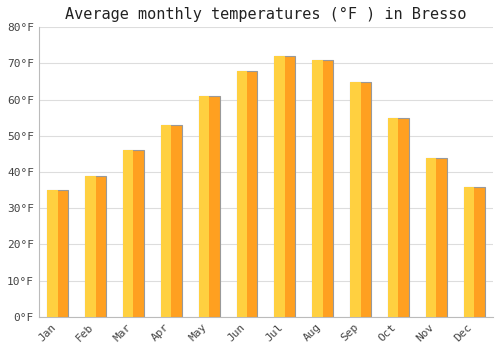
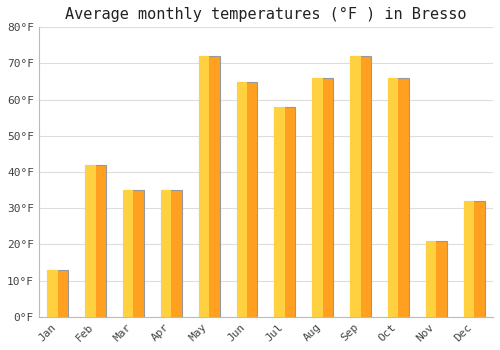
Jan: 35°F -> 13°F
Feb: 39°F -> 42°F
Mar: 46°F -> 35°F
Apr: 53°F -> 35°F
May: 61°F -> 72°F
Jun: 68°F -> 65°F
Jul: 72°F -> 58°F
Aug: 71°F -> 66°F
Sep: 65°F -> 72°F
Oct: 55°F -> 66°F
Nov: 44°F -> 21°F
Dec: 36°F -> 32°F
